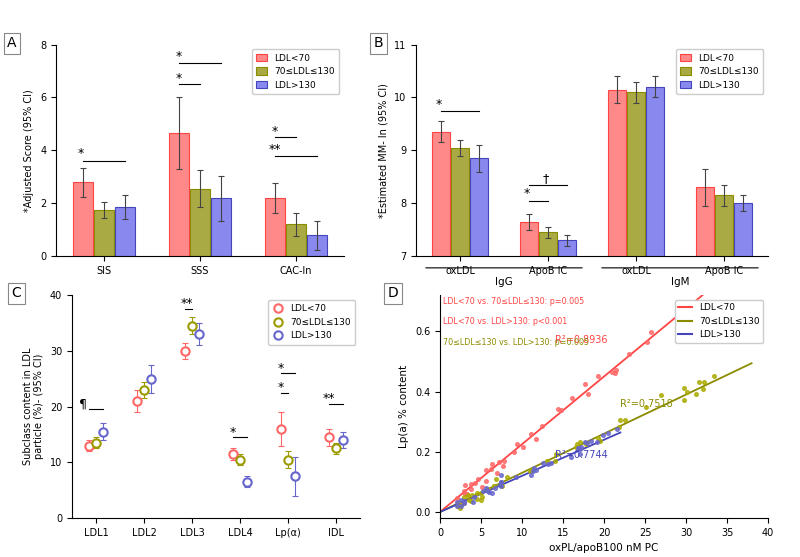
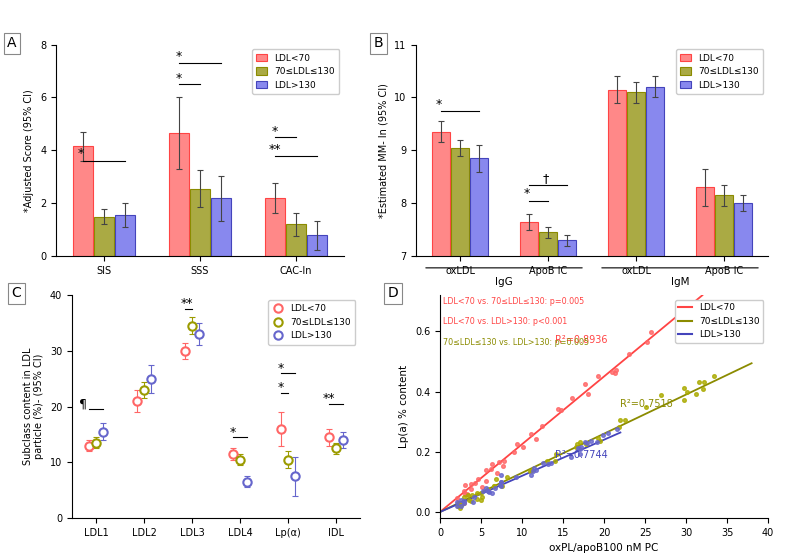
LDL<70/SIS: 2.80 -> 4.15
70≤LDL≤130/SIS: 1.75 -> 1.50
LDL>130/SIS: 1.85 -> 1.55
